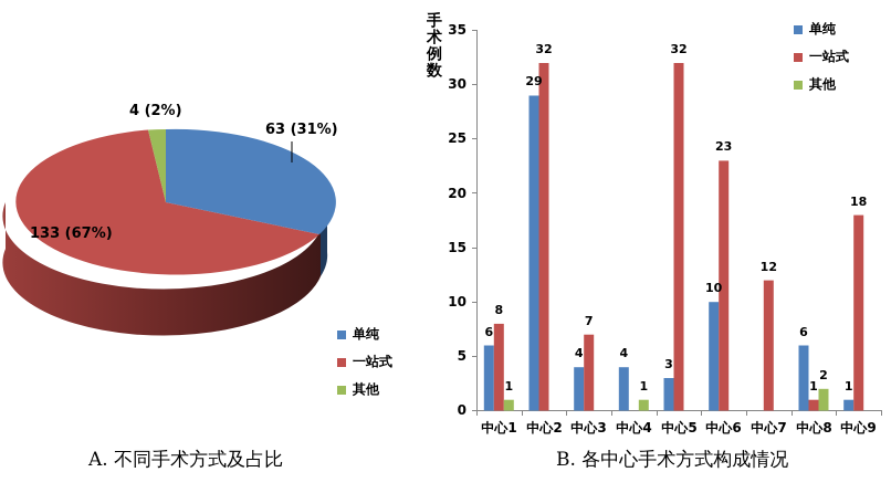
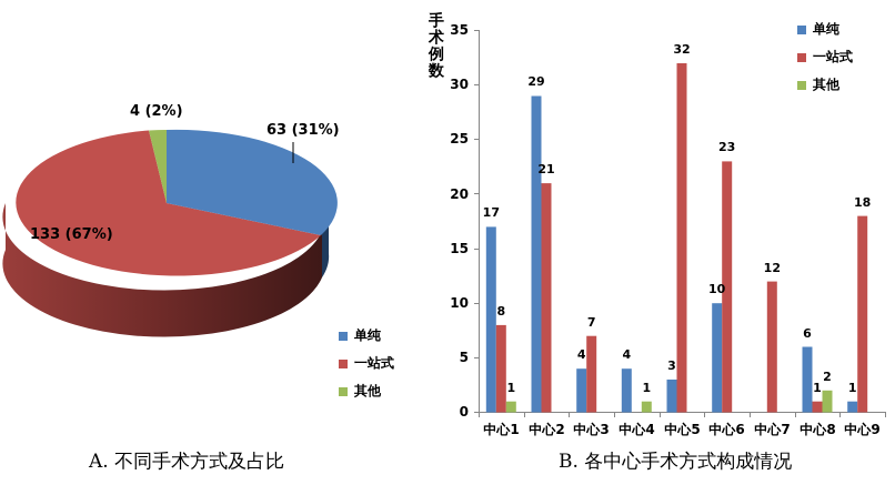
B. 各中心手术方式构成情况/单纯/中心1: 6 -> 17
B. 各中心手术方式构成情况/一站式/中心2: 32 -> 21
